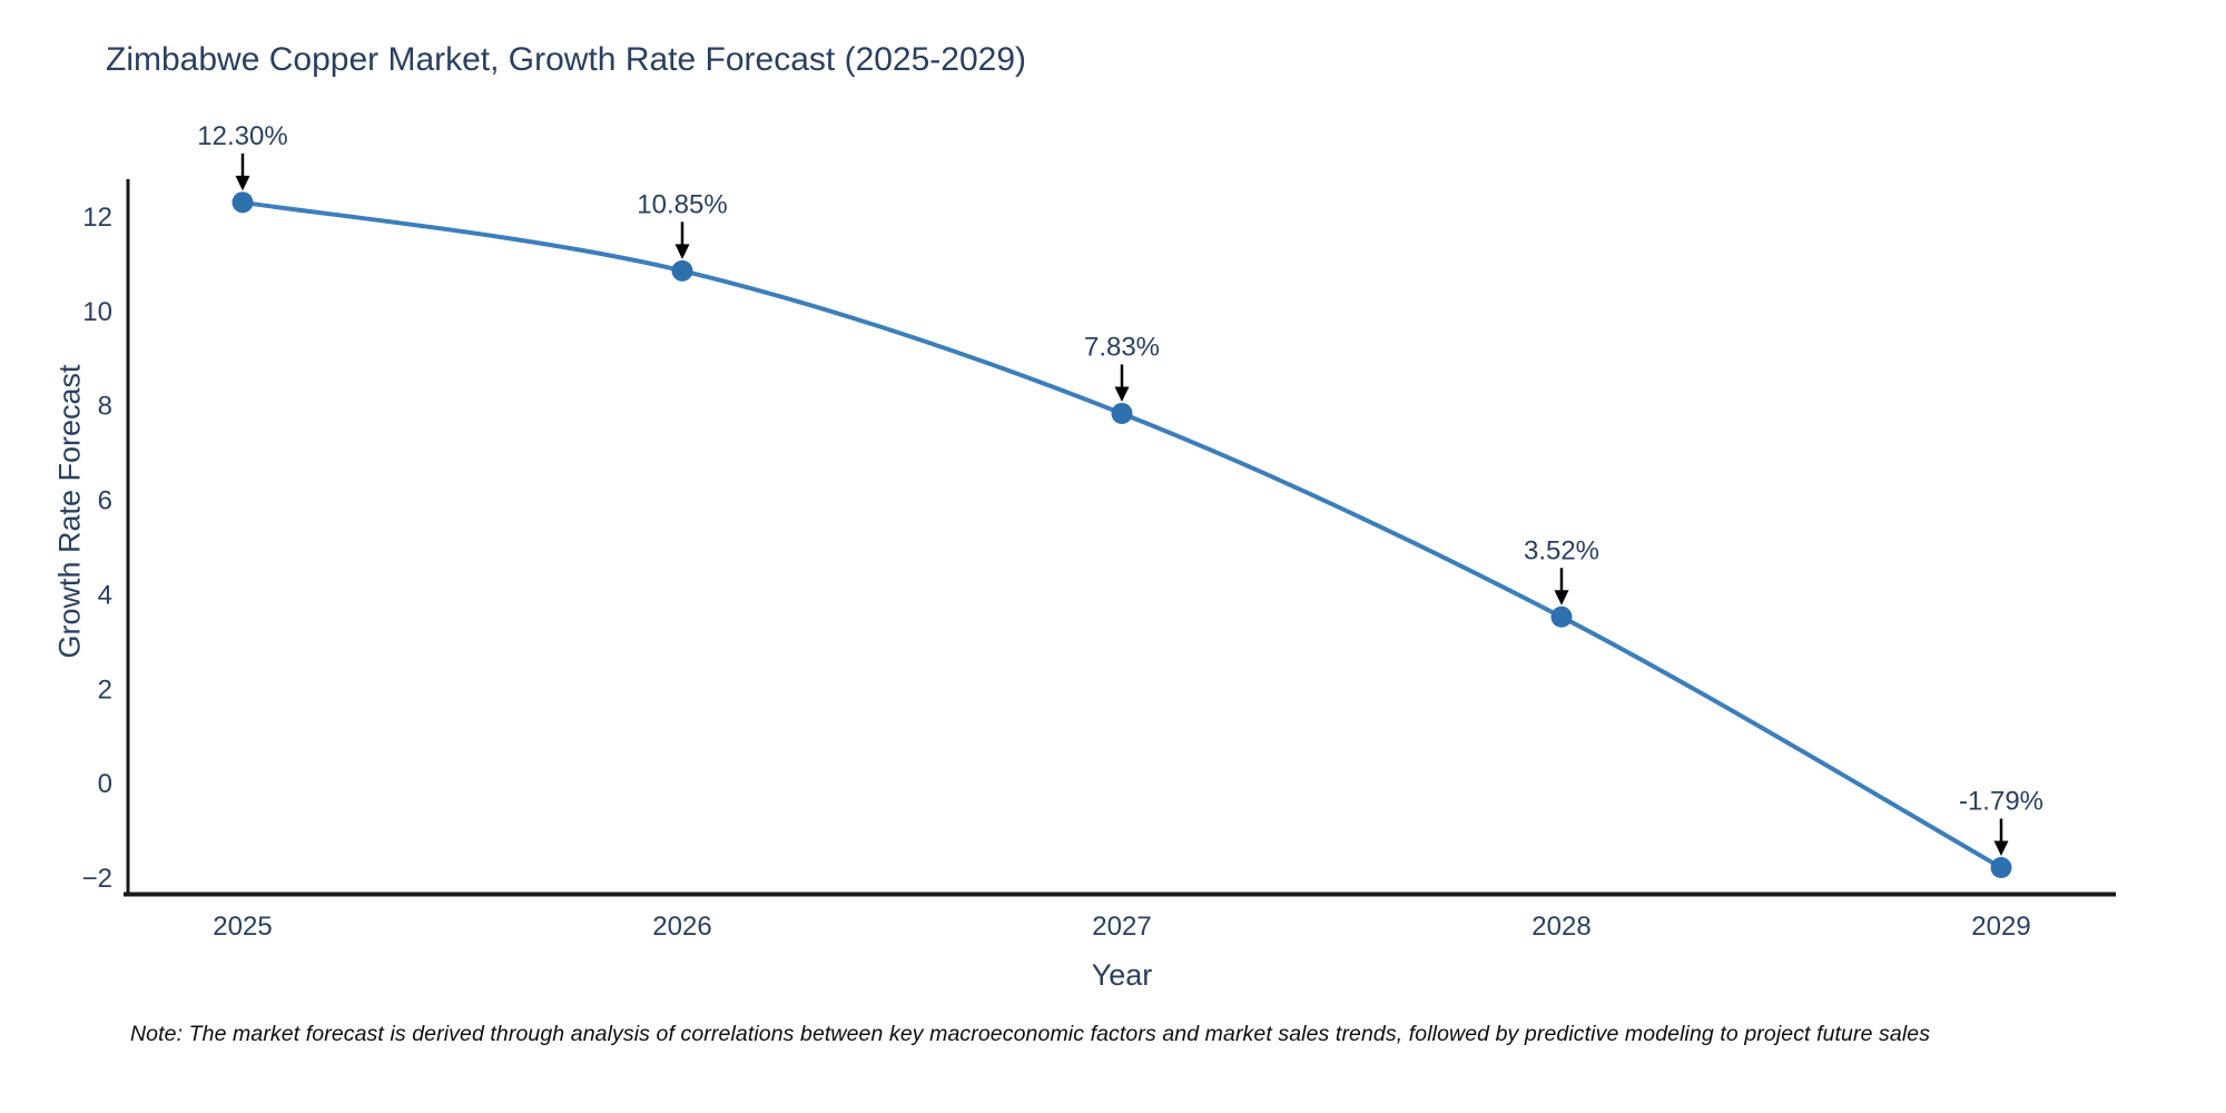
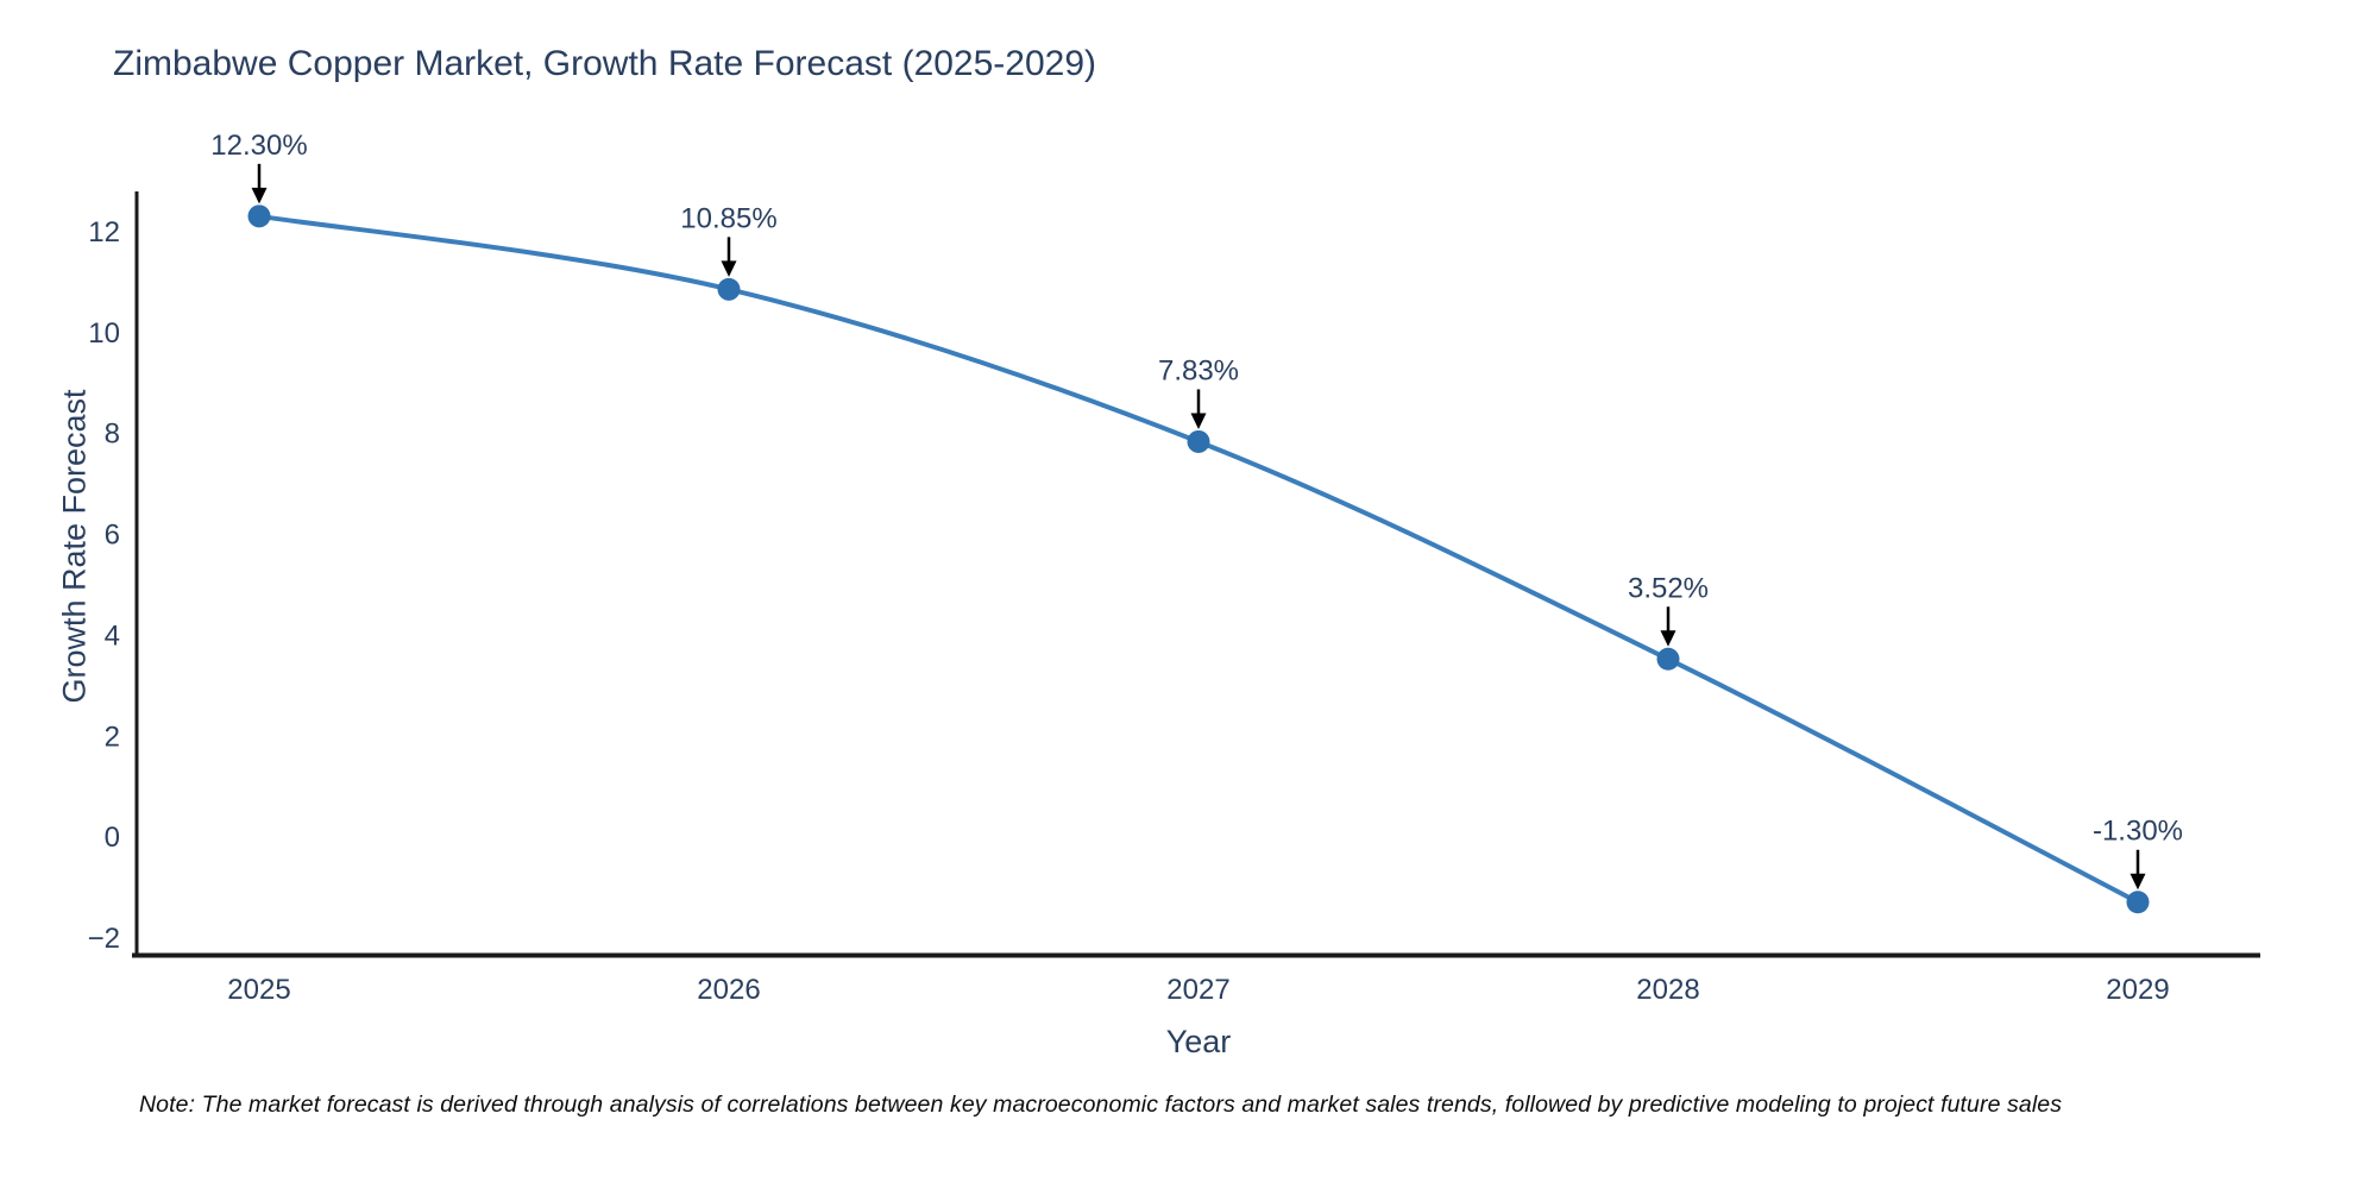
2029: -1.79% -> -1.30%
